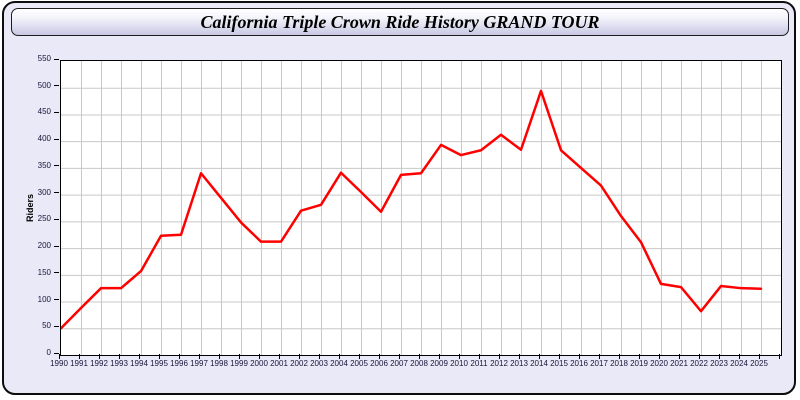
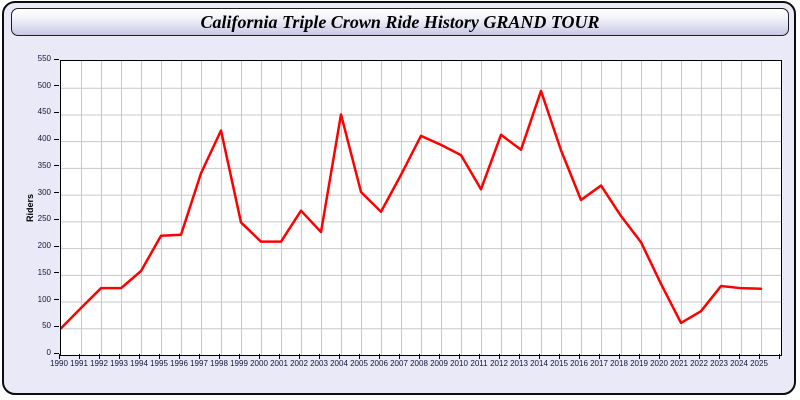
1998: 290 -> 420
2003: 280 -> 230
2004: 340 -> 450
2008: 340 -> 410
2011: 380 -> 310
2016: 350 -> 290
2021: 130 -> 60
